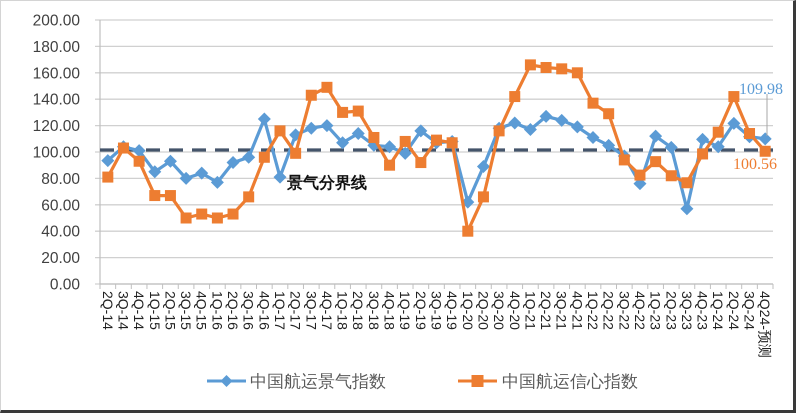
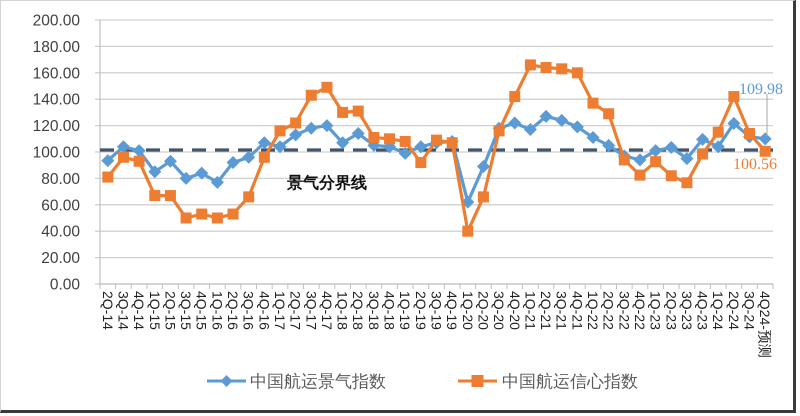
中国航运信心指数/3Q-14: 103 -> 96
中国航运景气指数/4Q-16: 125 -> 107
中国航运景气指数/1Q-17: 81 -> 104
中国航运信心指数/2Q-17: 99 -> 122
中国航运信心指数/4Q-18: 90 -> 110
中国航运景气指数/2Q-19: 116 -> 104
中国航运景气指数/4Q-22: 76 -> 94
中国航运景气指数/1Q-23: 112 -> 101
中国航运景气指数/3Q-23: 57 -> 95
